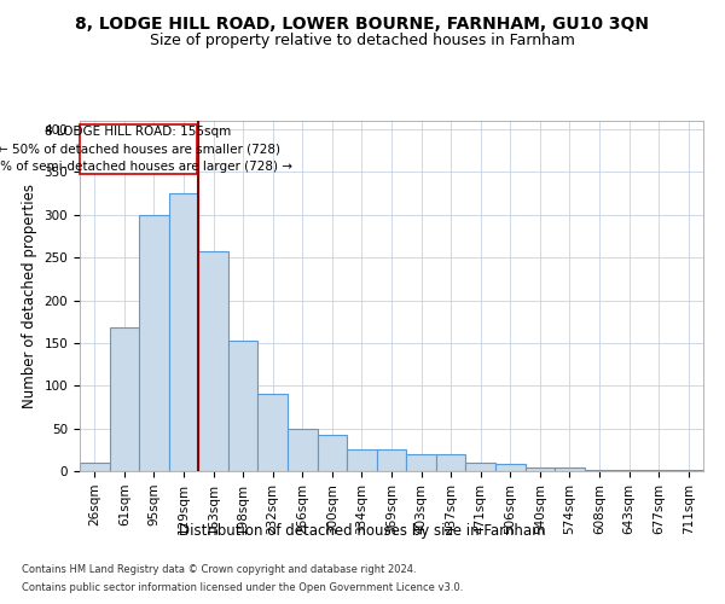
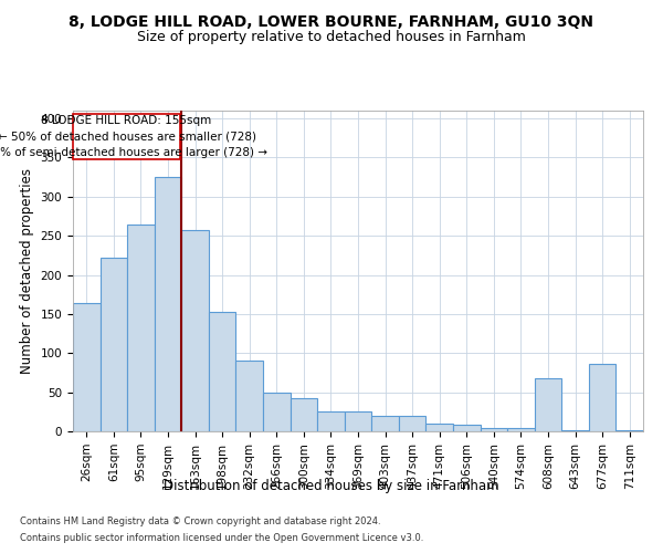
26sqm: 10 -> 164
61sqm: 168 -> 222
95sqm: 300 -> 264
608sqm: 1 -> 68
677sqm: 2 -> 86
